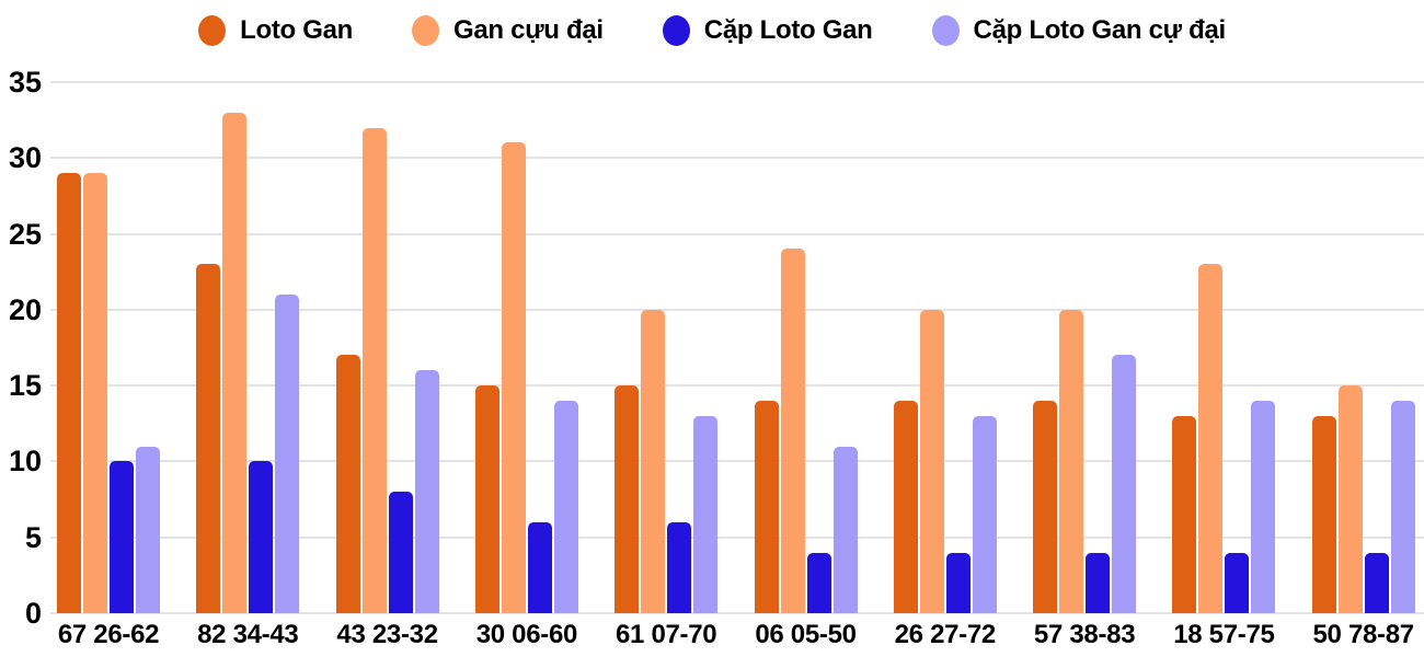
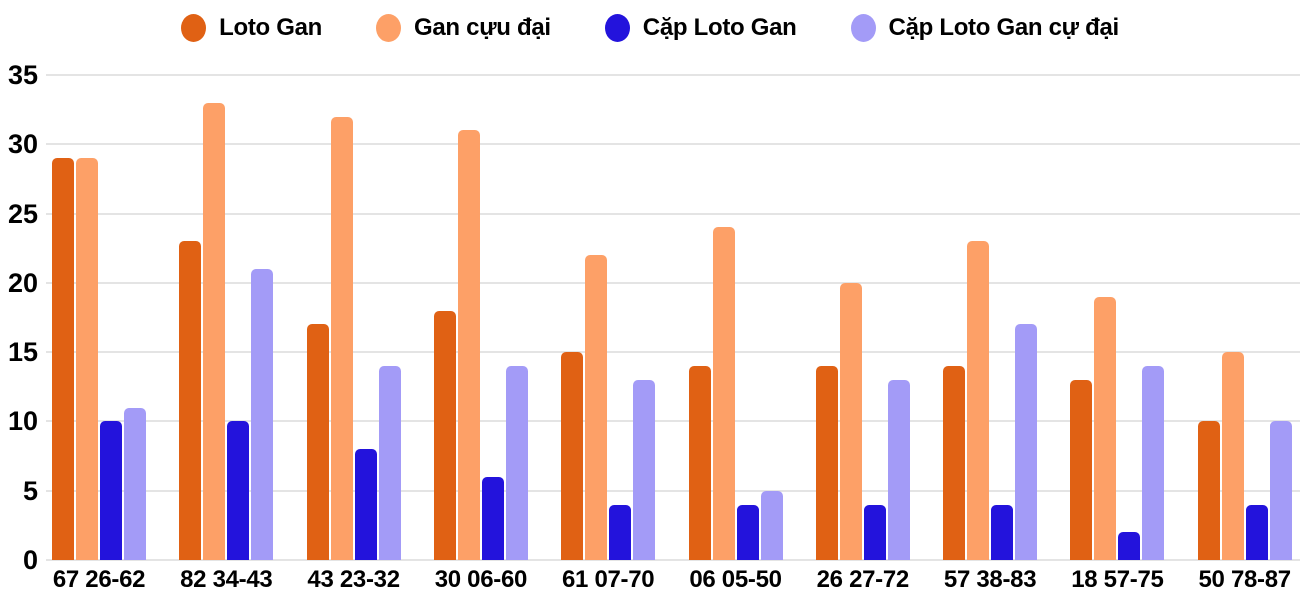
Cặp Loto Gan cự đại/43 23-32: 16 -> 14
Loto Gan/30 06-60: 15 -> 18
Gan cựu đại/61 07-70: 20 -> 22
Cặp Loto Gan/61 07-70: 6 -> 4
Cặp Loto Gan cự đại/06 05-50: 11 -> 5
Gan cựu đại/57 38-83: 20 -> 23
Gan cựu đại/18 57-75: 23 -> 19
Cặp Loto Gan/18 57-75: 4 -> 2
Loto Gan/50 78-87: 13 -> 10
Cặp Loto Gan cự đại/50 78-87: 14 -> 10
